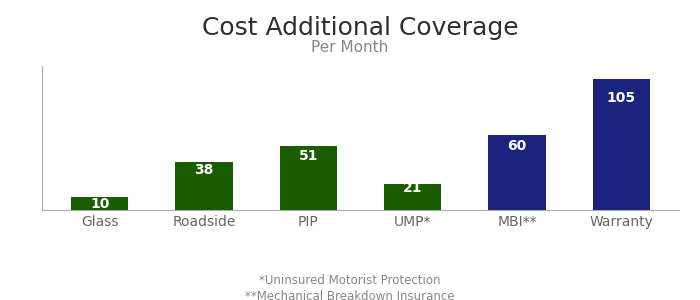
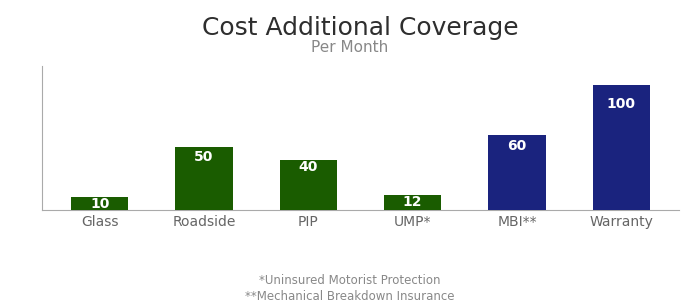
Roadside: 38 -> 50
PIP: 51 -> 40
UMP*: 21 -> 12
Warranty: 105 -> 100
